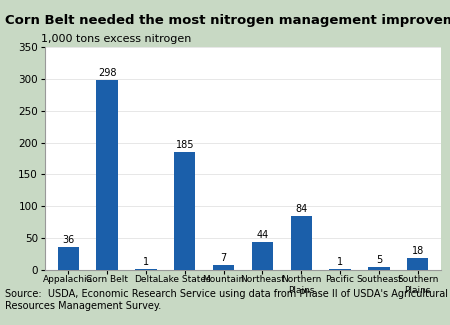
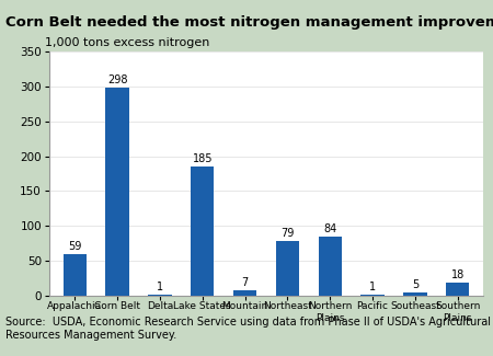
Appalachia: 36 -> 59
Northeast: 44 -> 79
